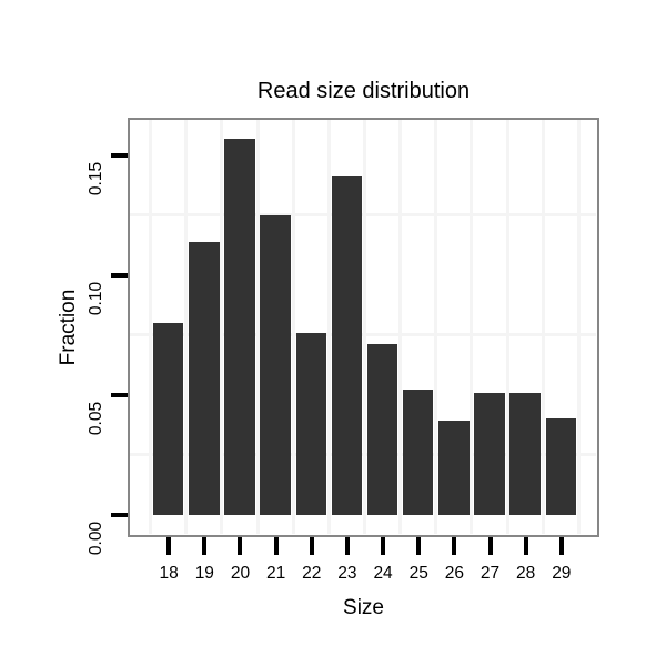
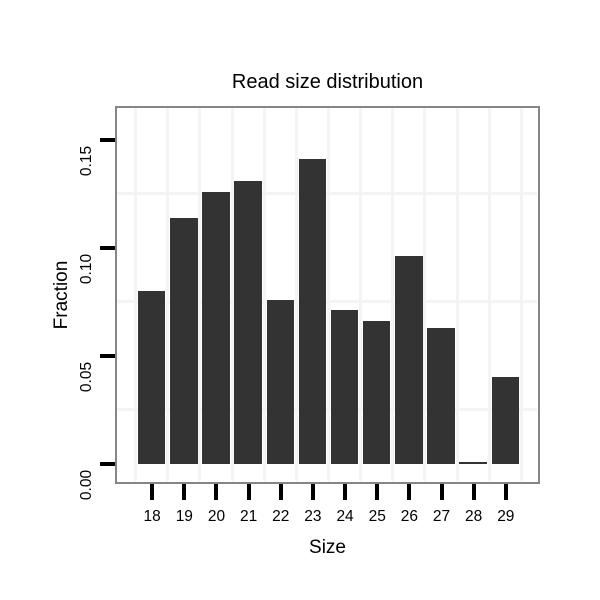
20: 0.157 -> 0.126
21: 0.125 -> 0.131
25: 0.052 -> 0.066
26: 0.039 -> 0.096
27: 0.051 -> 0.063
28: 0.051 -> 0.001
